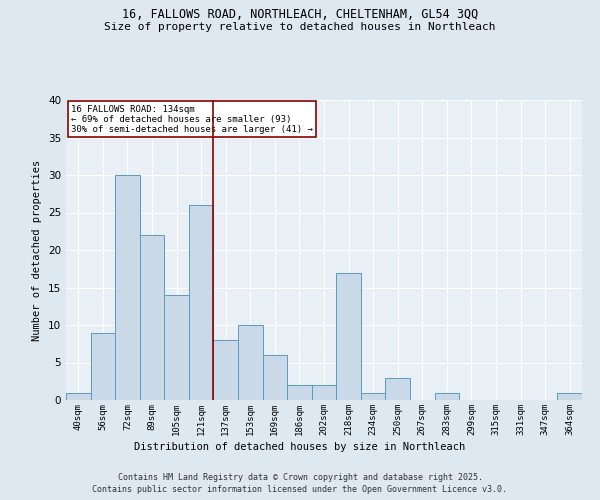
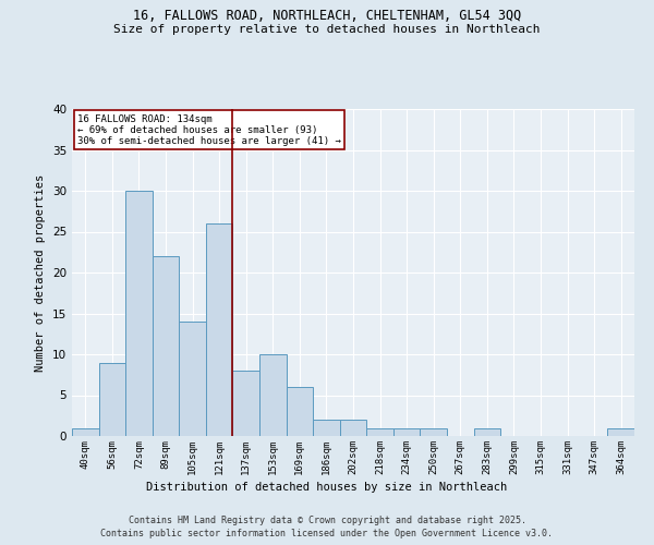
218sqm: 17 -> 1
250sqm: 3 -> 1
